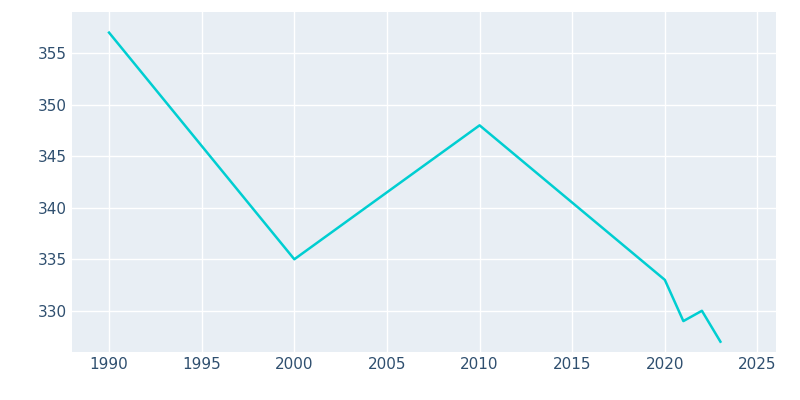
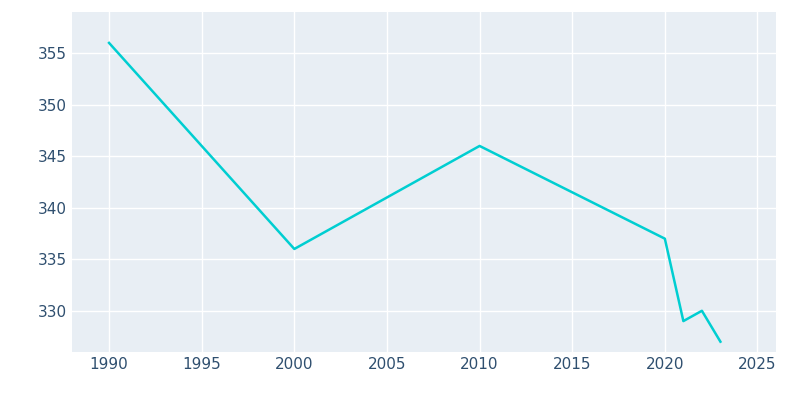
1990: 357 -> 356
2000: 335 -> 336
2010: 348 -> 346
2020: 333 -> 337
